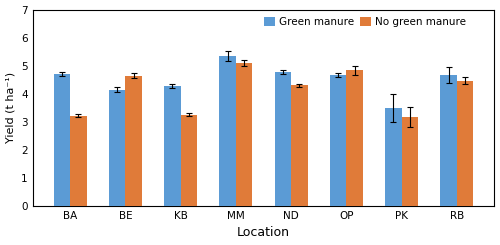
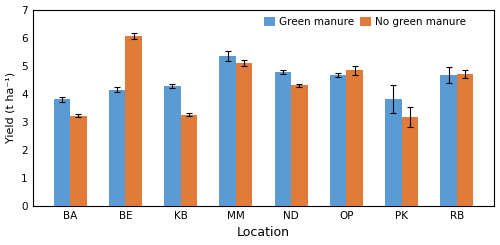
Green manure/BA: 4.70 -> 3.80
No green manure/BE: 4.65 -> 6.05
Green manure/PK: 3.50 -> 3.80
No green manure/RB: 4.47 -> 4.70
